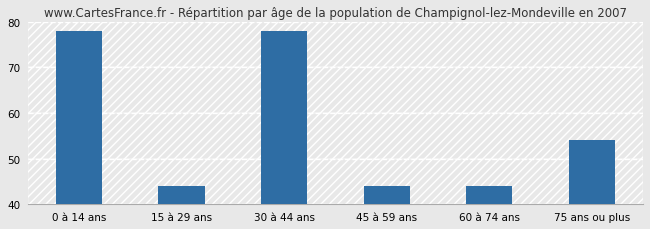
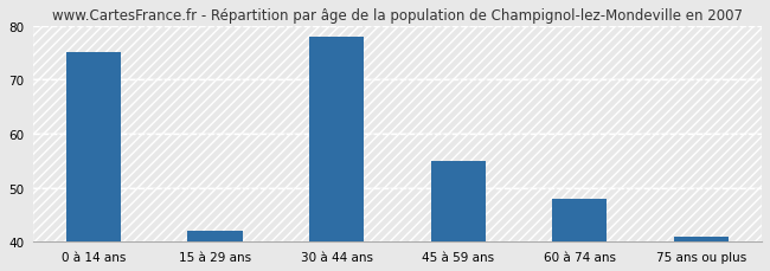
0 à 14 ans: 78 -> 75
15 à 29 ans: 44 -> 42
45 à 59 ans: 44 -> 55
60 à 74 ans: 44 -> 48
75 ans ou plus: 54 -> 41
